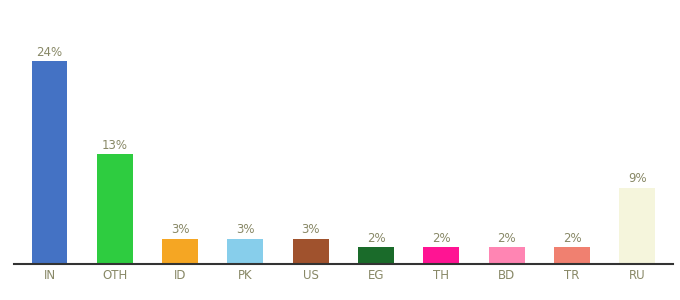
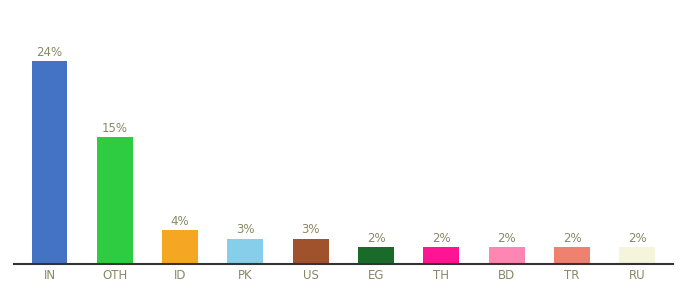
OTH: 13% -> 15%
ID: 3% -> 4%
RU: 9% -> 2%
